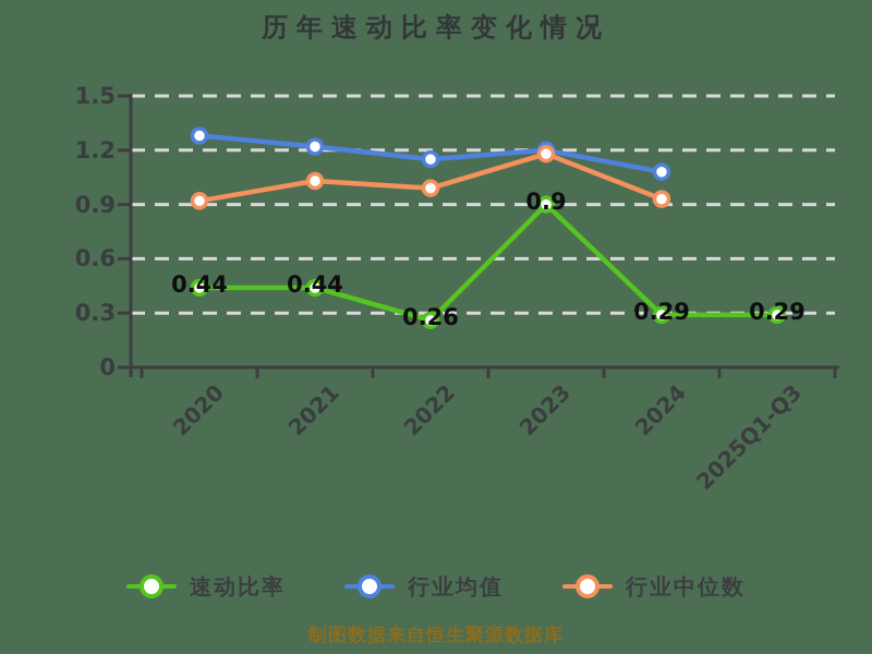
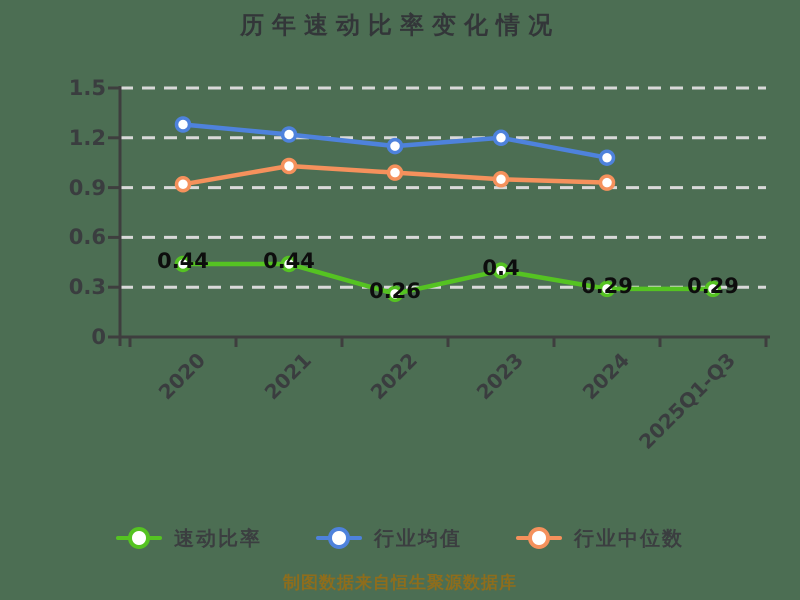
速动比率/2023: 0.9 -> 0.4
行业中位数/2023: 1.18 -> 0.95
